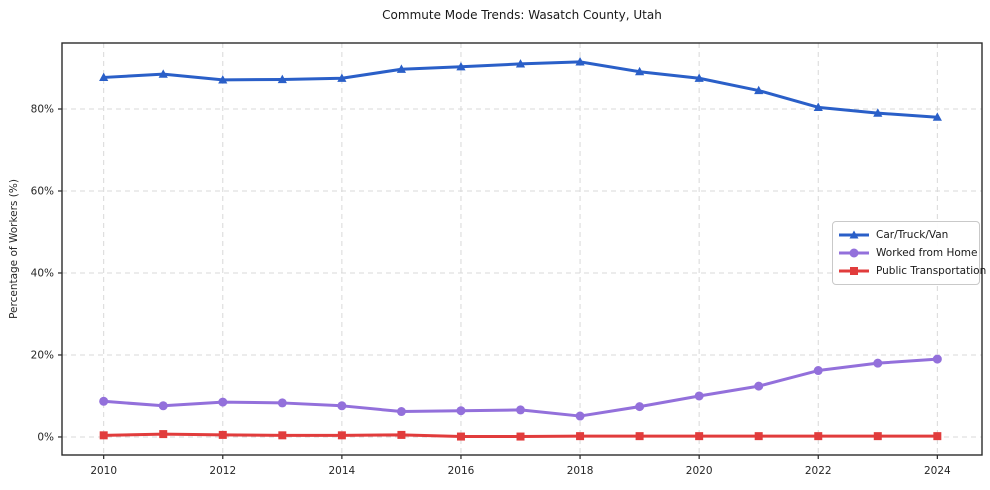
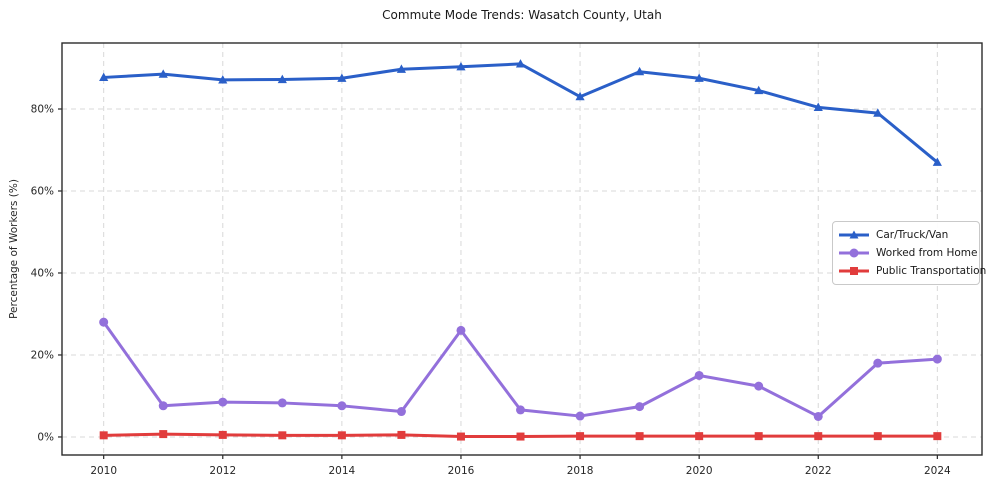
Worked from Home/2010: 9% -> 28%
Worked from Home/2016: 6% -> 26%
Car/Truck/Van/2018: 92% -> 83%
Worked from Home/2020: 10% -> 15%
Worked from Home/2022: 16% -> 5%
Car/Truck/Van/2024: 78% -> 67%
